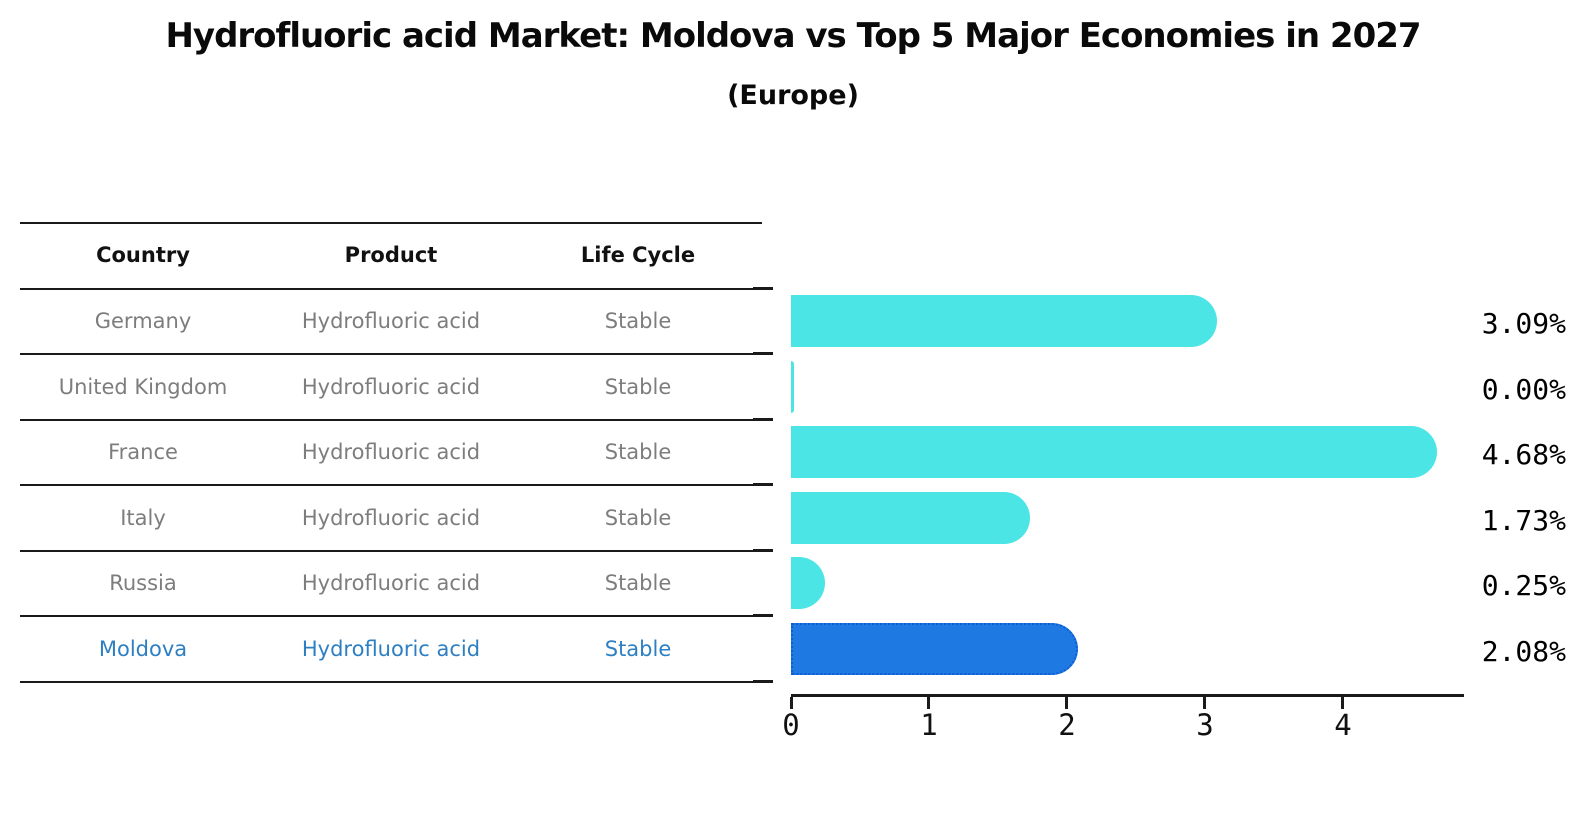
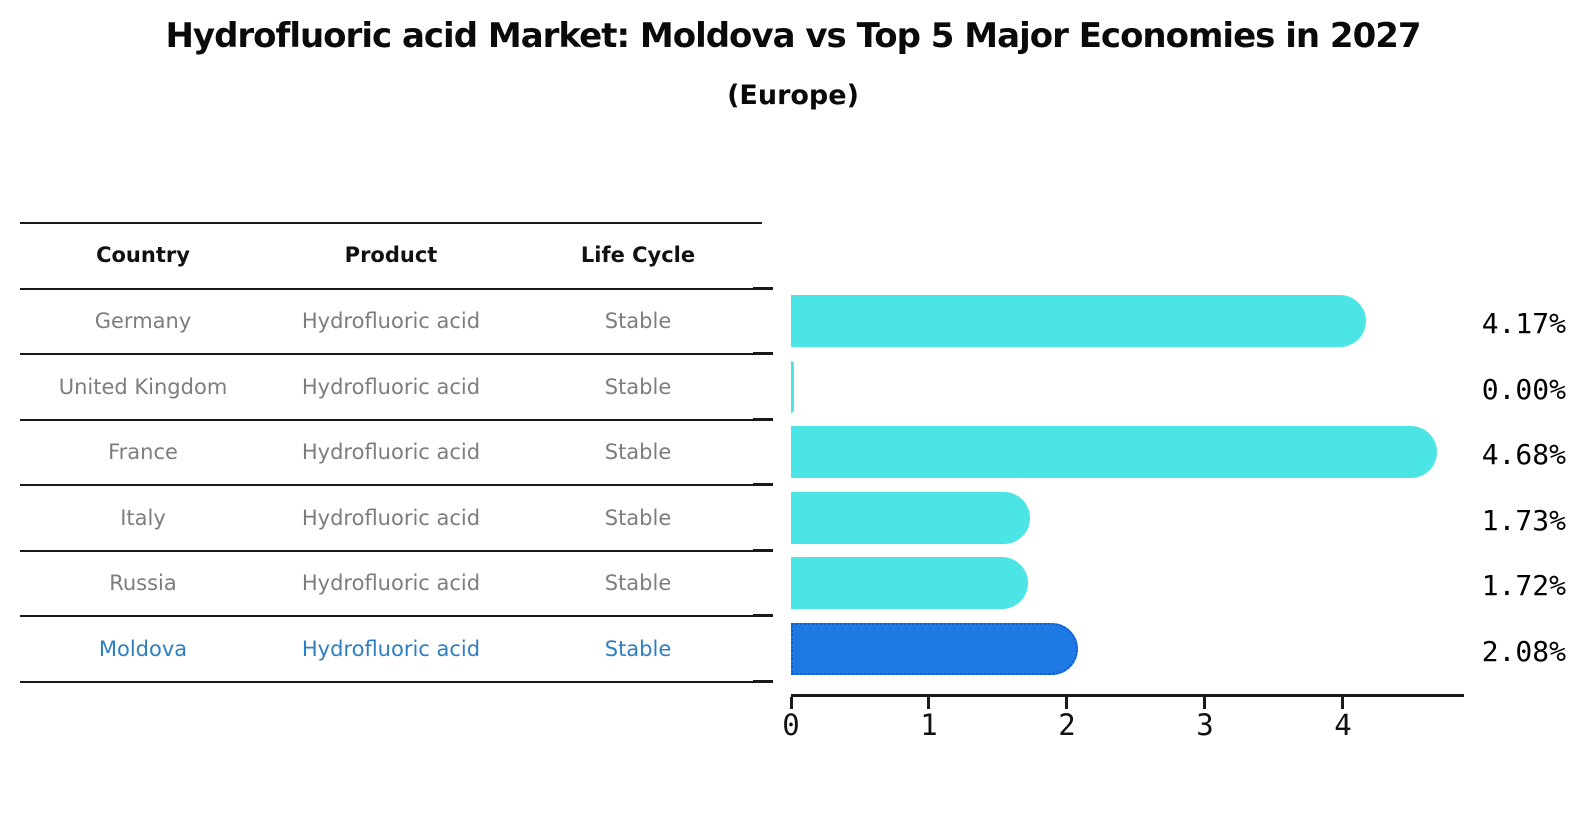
Germany: 3.09% -> 4.17%
Russia: 0.25% -> 1.72%
